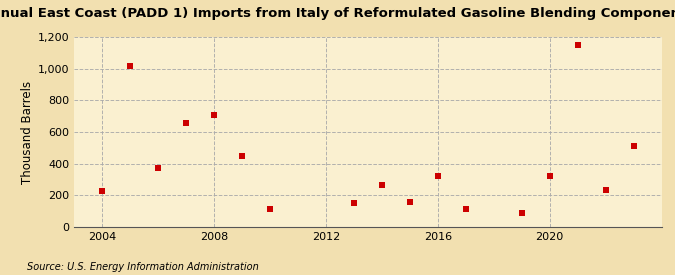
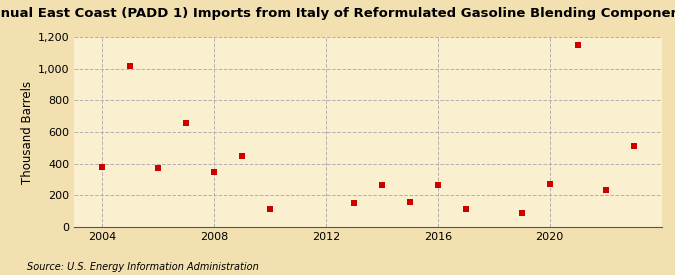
2004: 230 -> 380
2008: 710 -> 350
2016: 320 -> 260
2020: 320 -> 270
